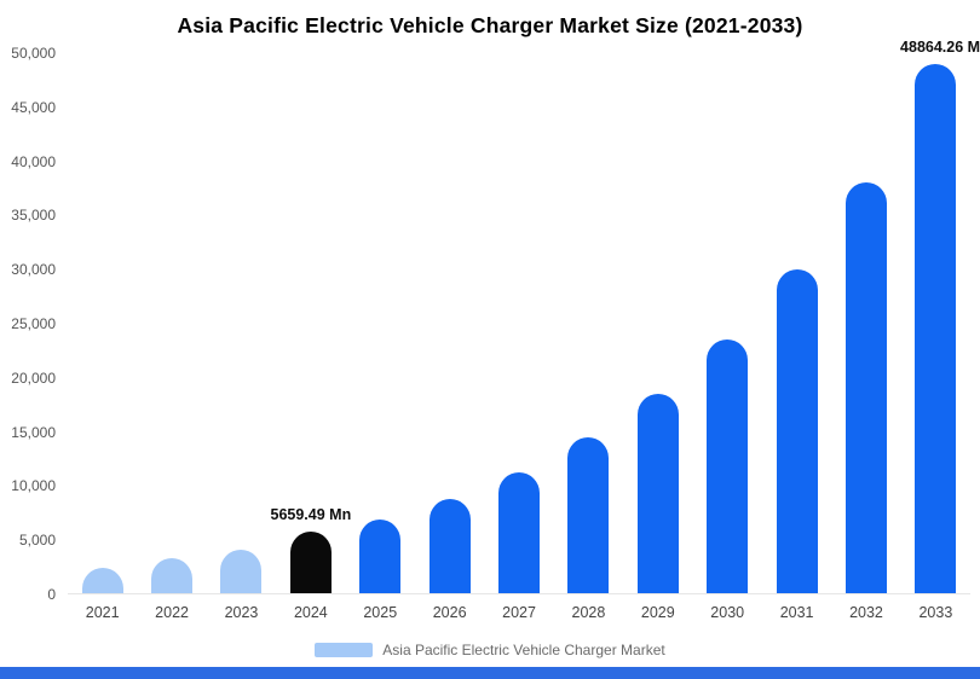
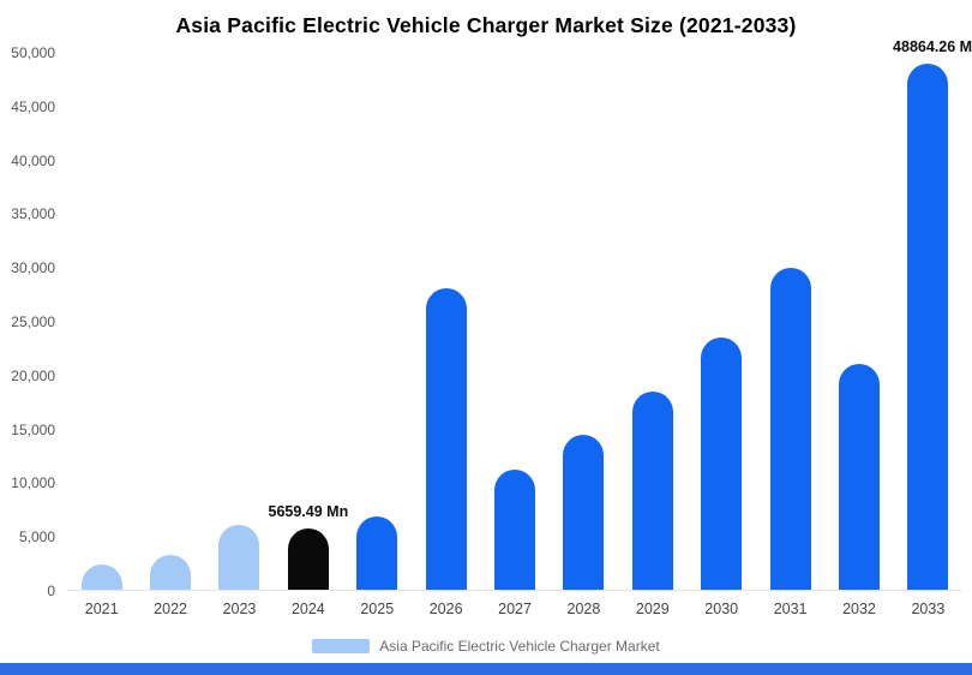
2023: 4000 -> 6000
2026: 9000 -> 28000
2032: 38000 -> 21000
